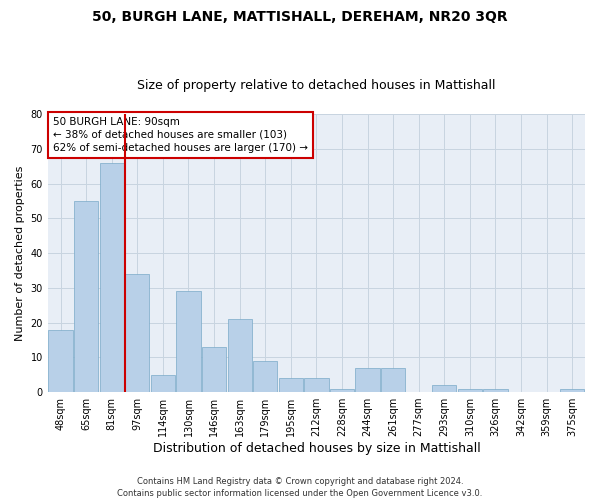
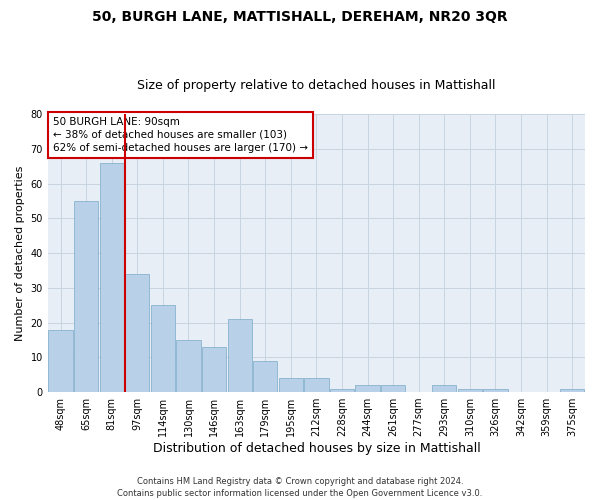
114sqm: 5 -> 25
130sqm: 29 -> 15
244sqm: 7 -> 2
261sqm: 7 -> 2
